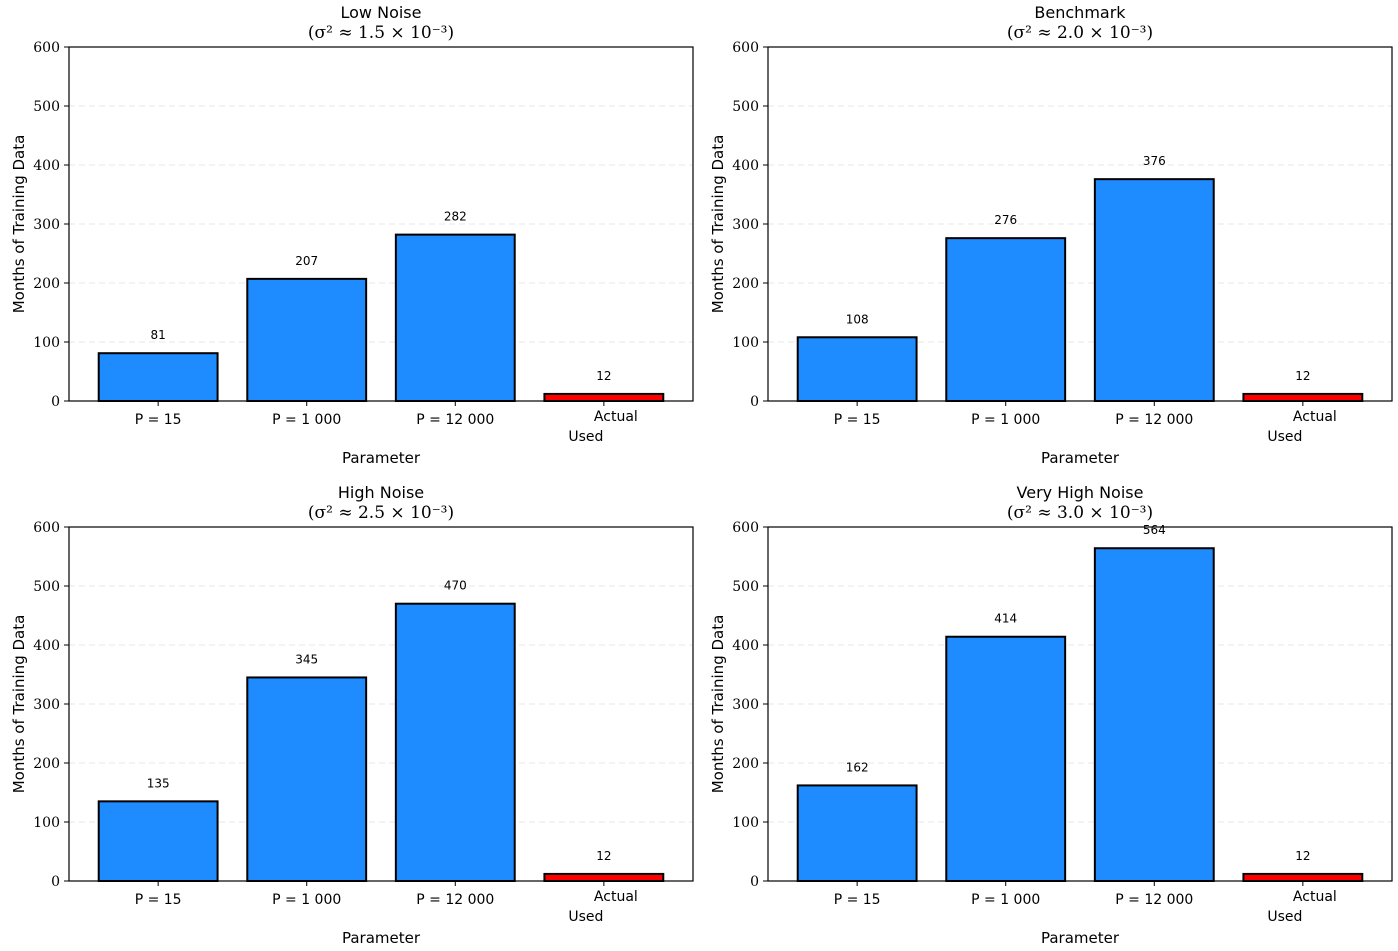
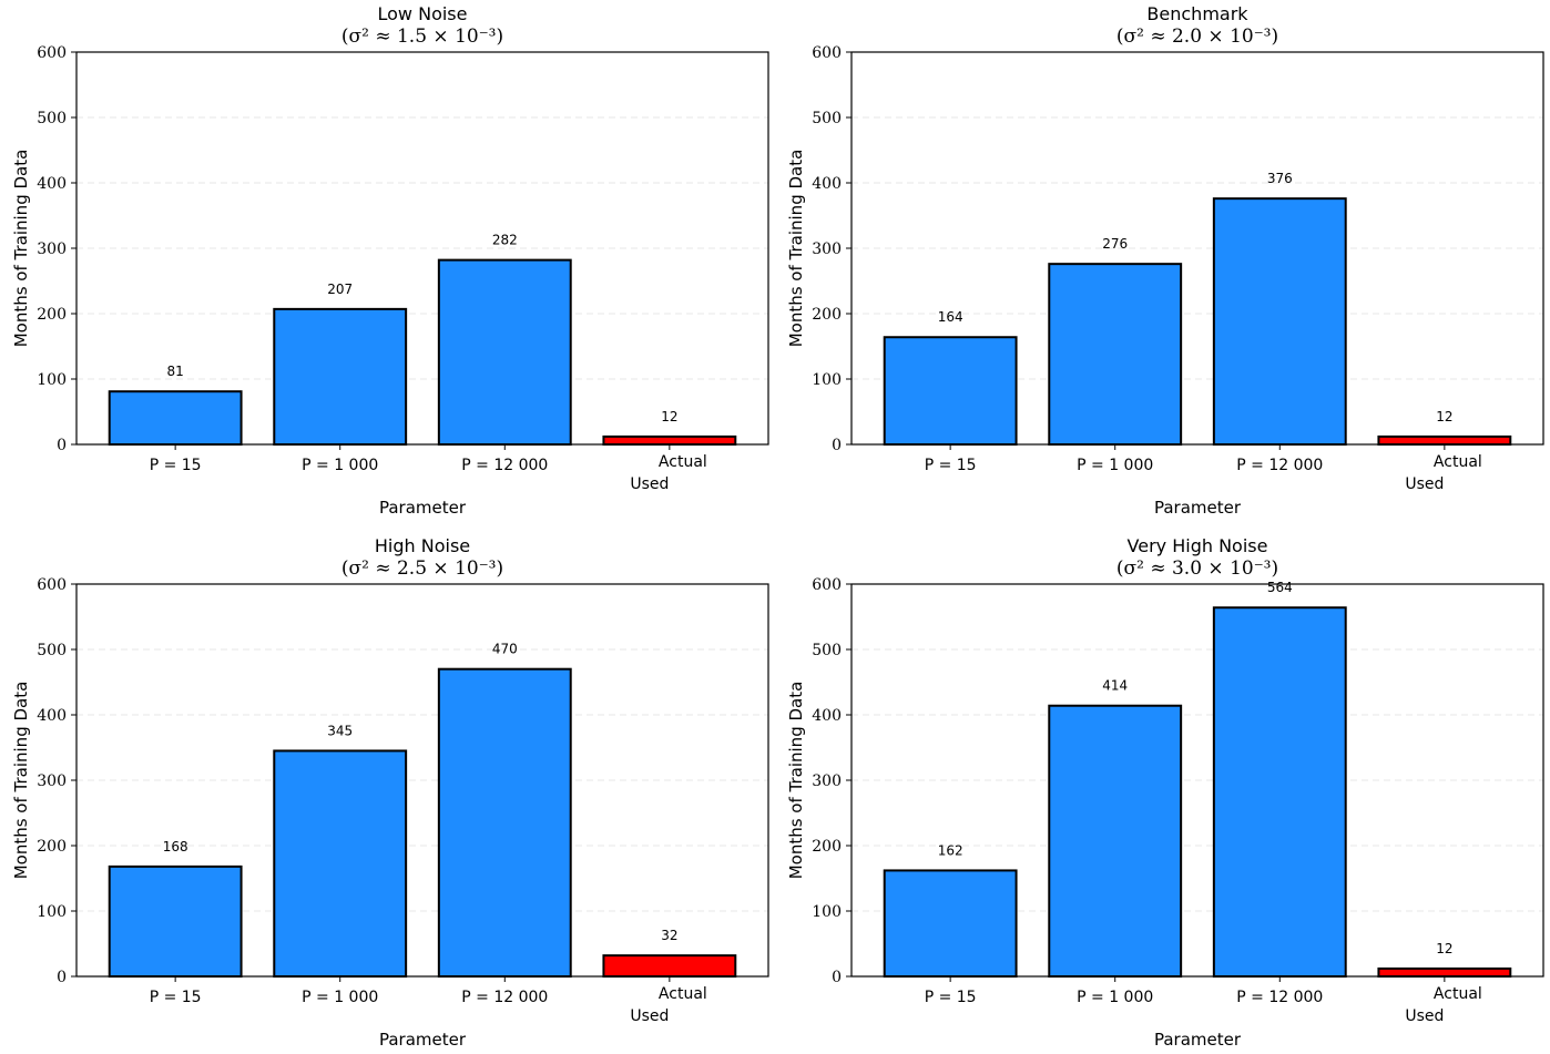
Benchmark/P = 15: 108 -> 164
High Noise/P = 15: 135 -> 168
High Noise/Actual Used: 12 -> 32
